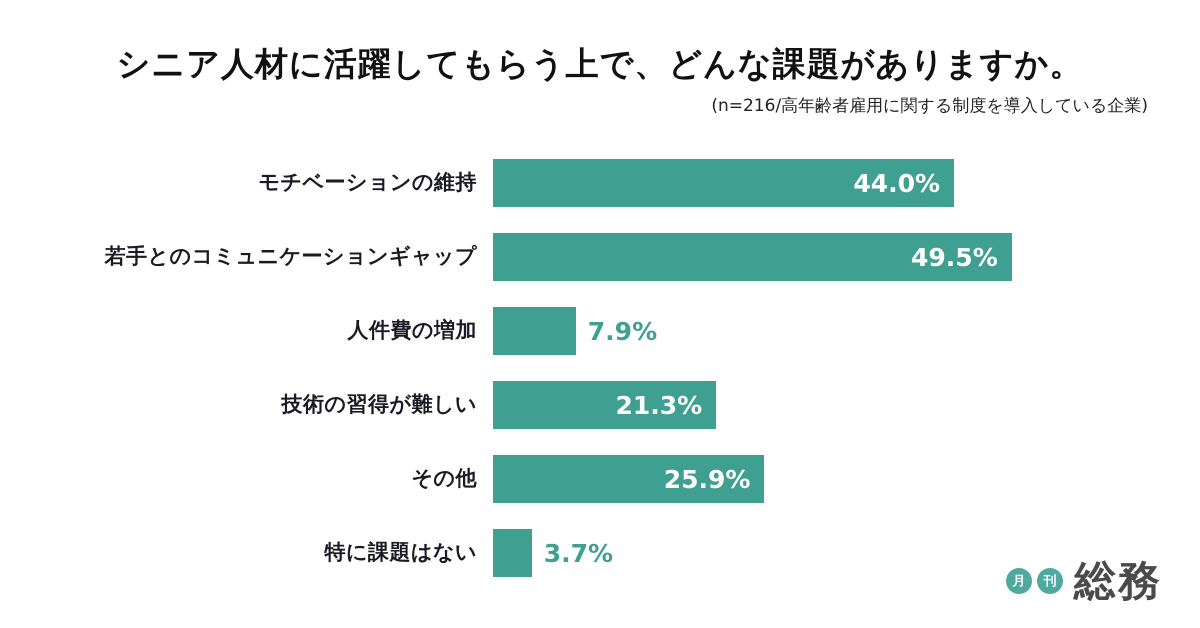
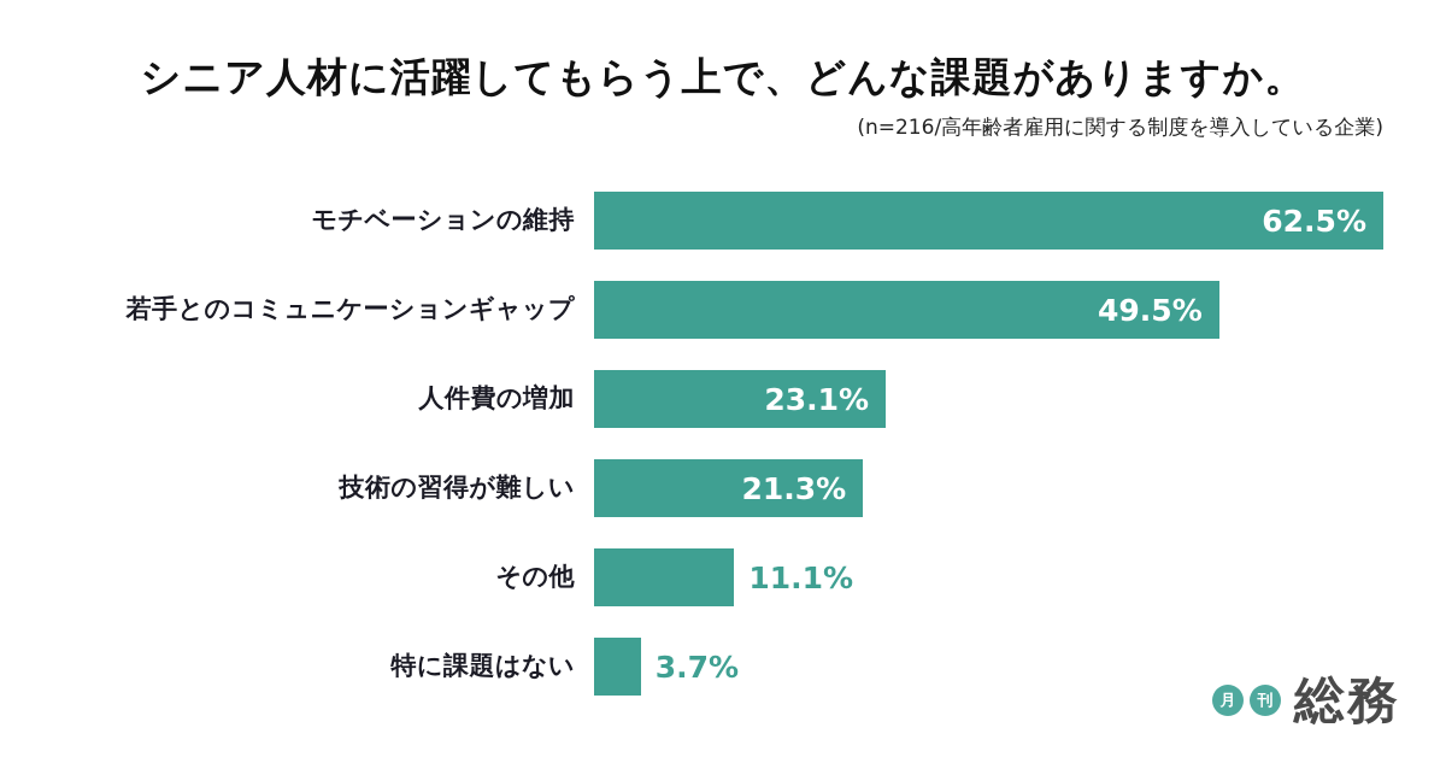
モチベーションの維持: 44.0% -> 62.5%
人件費の増加: 7.9% -> 23.1%
その他: 25.9% -> 11.1%
